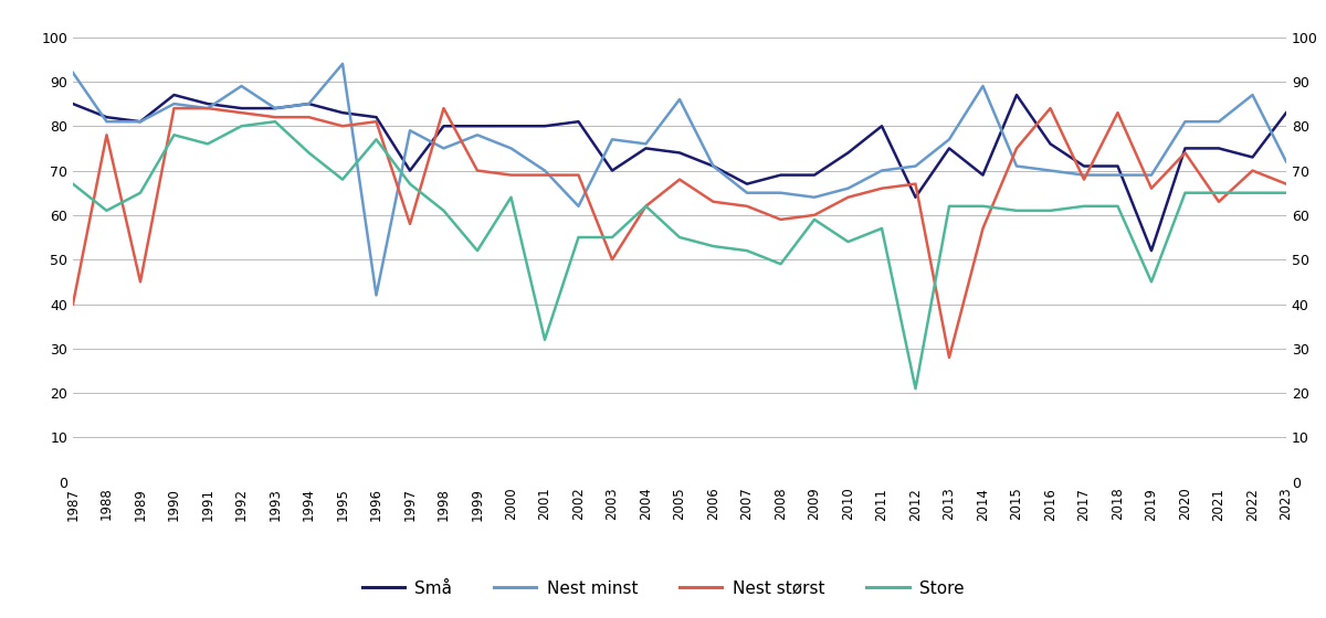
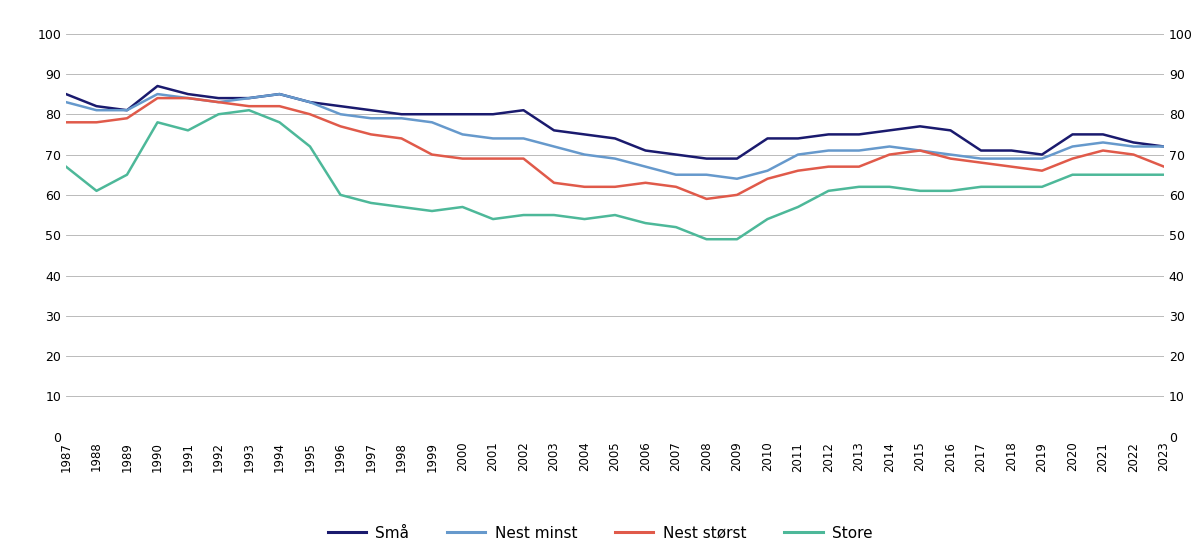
Nest minst/1987: 92 -> 83
Nest størst/1987: 40 -> 78
Nest størst/1989: 45 -> 79
Nest minst/1992: 89 -> 83
Store/1994: 74 -> 78
Nest minst/1995: 94 -> 83
Store/1995: 68 -> 72
Nest minst/1996: 42 -> 80
Nest størst/1996: 81 -> 77
Store/1996: 77 -> 60
Små/1997: 70 -> 81
Nest størst/1997: 58 -> 75
Store/1997: 67 -> 58
Nest minst/1998: 75 -> 79
Nest størst/1998: 84 -> 74
Store/1998: 61 -> 57
Store/1999: 52 -> 56
Store/2000: 64 -> 57
Nest minst/2001: 70 -> 74
Store/2001: 32 -> 54
Nest minst/2002: 62 -> 74
Små/2003: 70 -> 76
Nest minst/2003: 77 -> 72
Nest størst/2003: 50 -> 63
Nest minst/2004: 76 -> 70
Store/2004: 62 -> 54
Nest minst/2005: 86 -> 69
Nest størst/2005: 68 -> 62
Nest minst/2006: 71 -> 67
Små/2007: 67 -> 70
Store/2009: 59 -> 49
Små/2011: 80 -> 74
Små/2012: 64 -> 75
Store/2012: 21 -> 61
Nest minst/2013: 77 -> 71
Nest størst/2013: 28 -> 67
Små/2014: 69 -> 76
Nest minst/2014: 89 -> 72
Nest størst/2014: 57 -> 70
Små/2015: 87 -> 77
Nest størst/2015: 75 -> 71
Nest størst/2016: 84 -> 69
Nest størst/2018: 83 -> 67
Små/2019: 52 -> 70
Store/2019: 45 -> 62
Nest minst/2020: 81 -> 72
Nest størst/2020: 74 -> 69
Nest minst/2021: 81 -> 73
Nest størst/2021: 63 -> 71
Nest minst/2022: 87 -> 72
Små/2023: 83 -> 72
